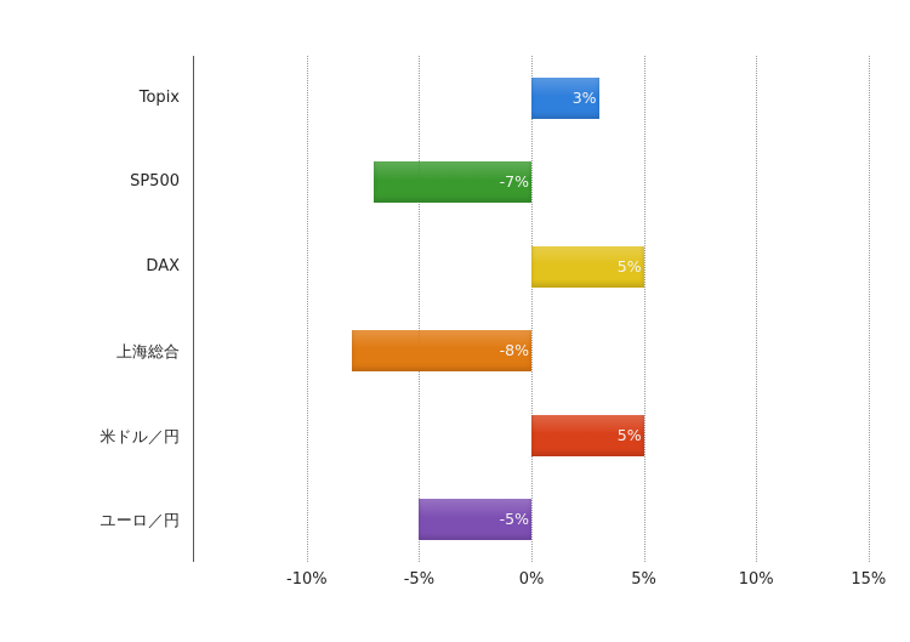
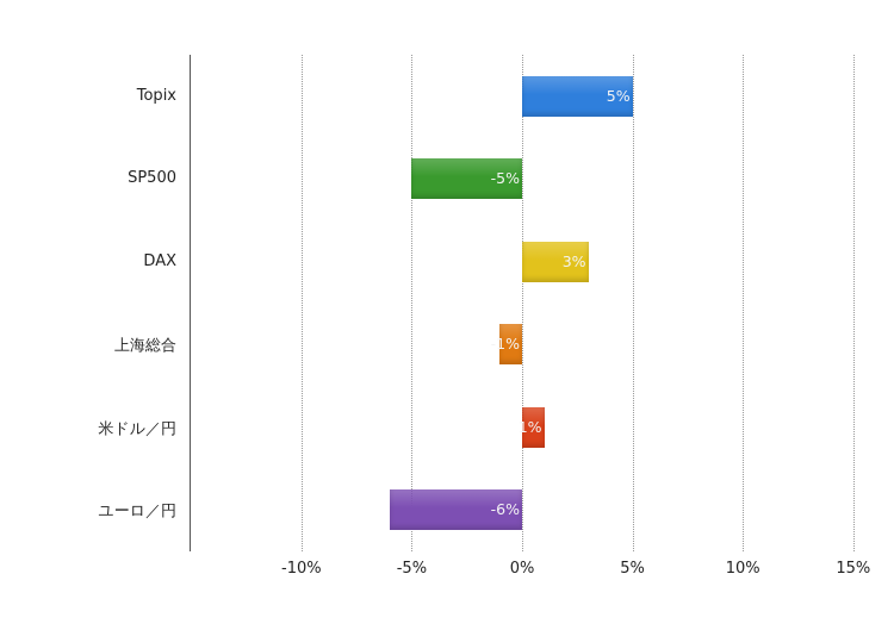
Topix: 3% -> 5%
SP500: -7% -> -5%
DAX: 5% -> 3%
上海総合: -8% -> -1%
米ドル／円: 5% -> 1%
ユーロ／円: -5% -> -6%
